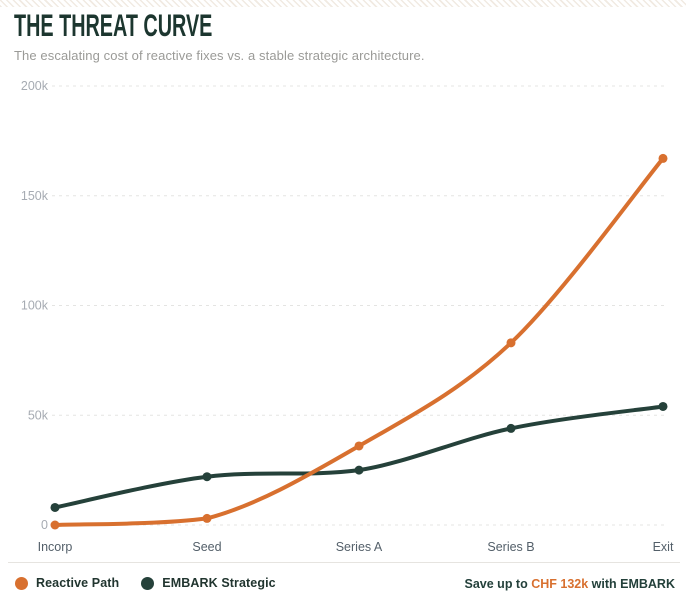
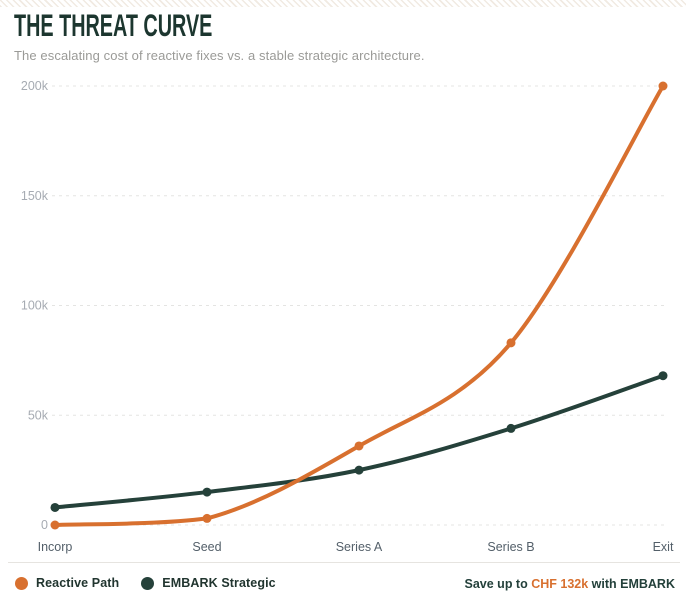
EMBARK Strategic/Seed: 22k -> 15k
Reactive Path/Exit: 167k -> 200k
EMBARK Strategic/Exit: 54k -> 68k
